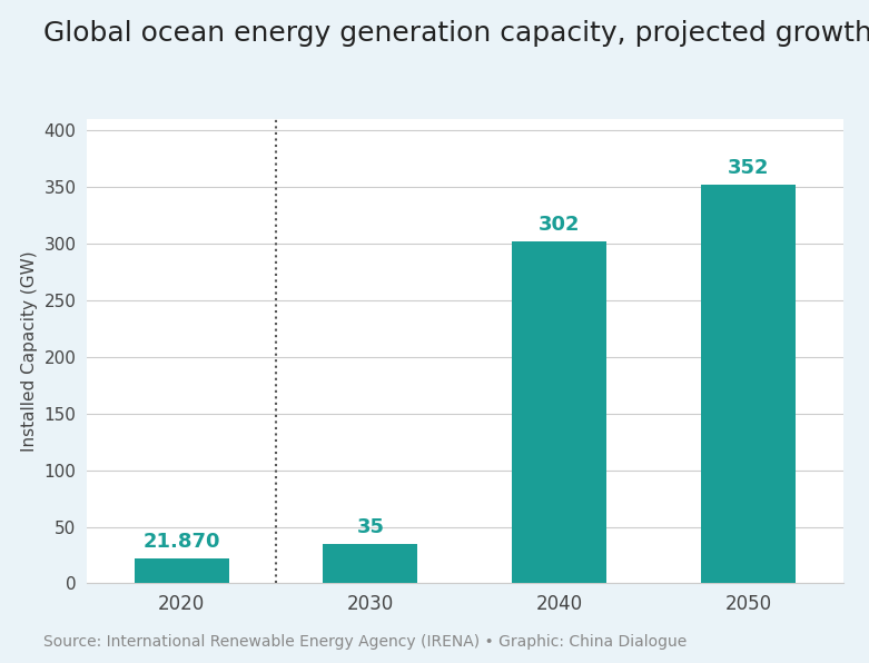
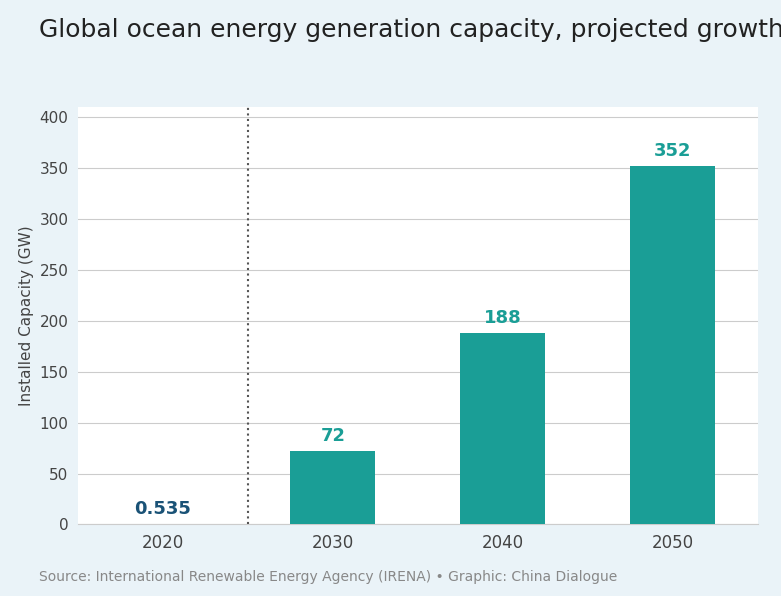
2020: 21.870 -> 0.535
2030: 35 -> 72
2040: 302 -> 188
